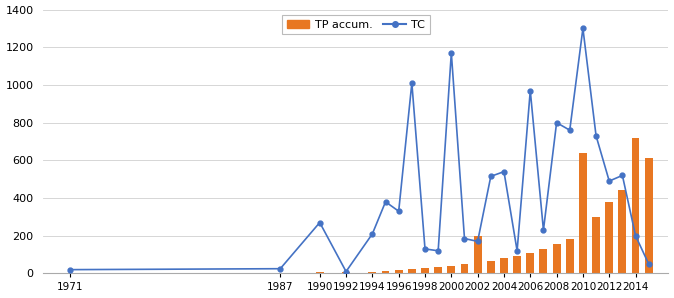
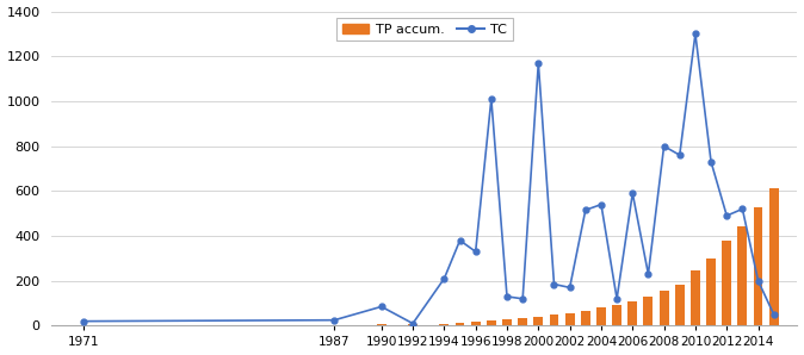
TC/1990: 270 -> 80
TP accum./2002: 200 -> 60
TC/2006: 970 -> 590
TP accum./2010: 640 -> 240
TP accum./2014: 720 -> 520
